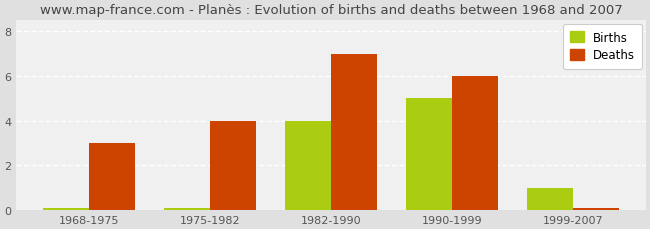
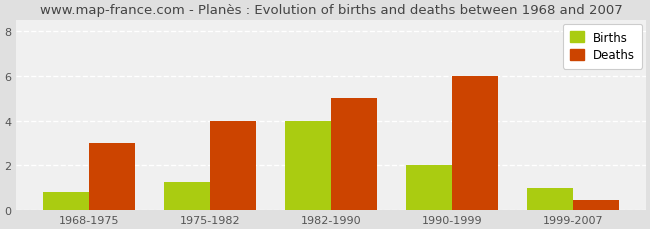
Births/1968-1975: 0.08 -> 0.80
Births/1975-1982: 0.08 -> 1.25
Deaths/1982-1990: 7.00 -> 5.00
Births/1990-1999: 5.00 -> 2.00
Deaths/1999-2007: 0.08 -> 0.45
